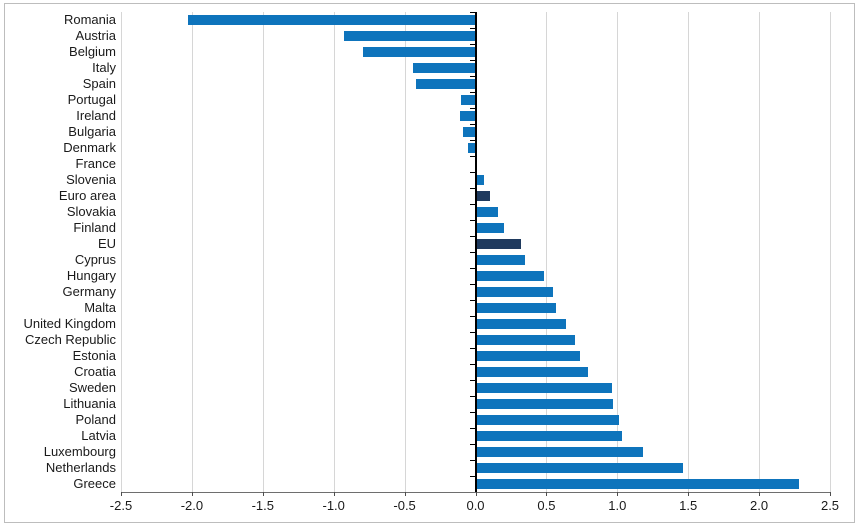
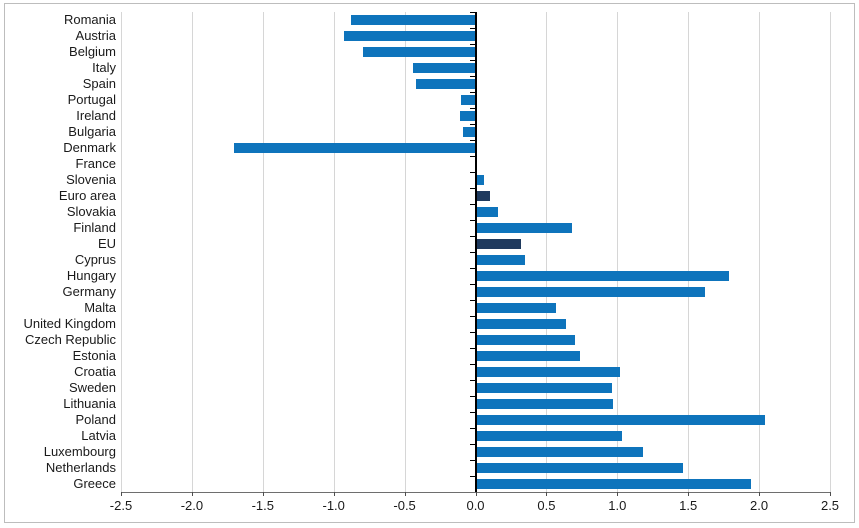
Romania: -2.03 -> -0.88
Denmark: -0.05 -> -1.70
Finland: 0.20 -> 0.68
Hungary: 0.48 -> 1.79
Germany: 0.55 -> 1.62
Croatia: 0.79 -> 1.02
Poland: 1.01 -> 2.04
Greece: 2.28 -> 1.94
